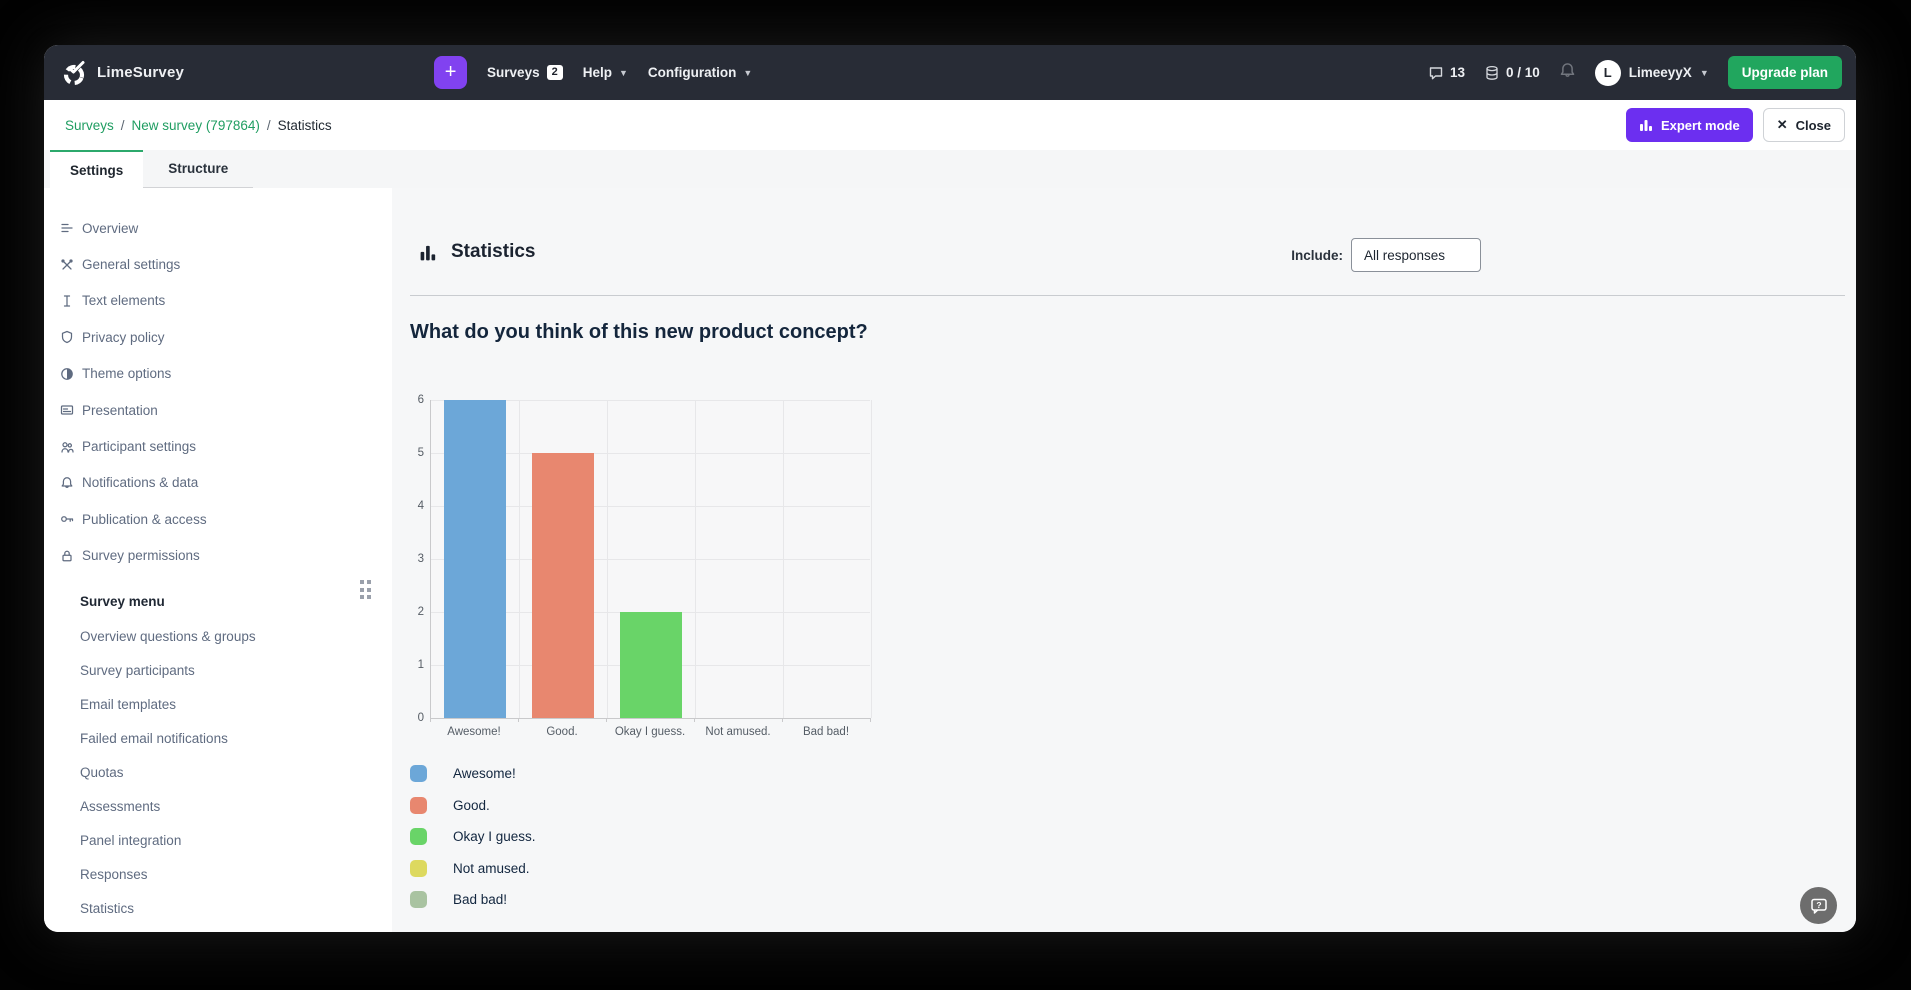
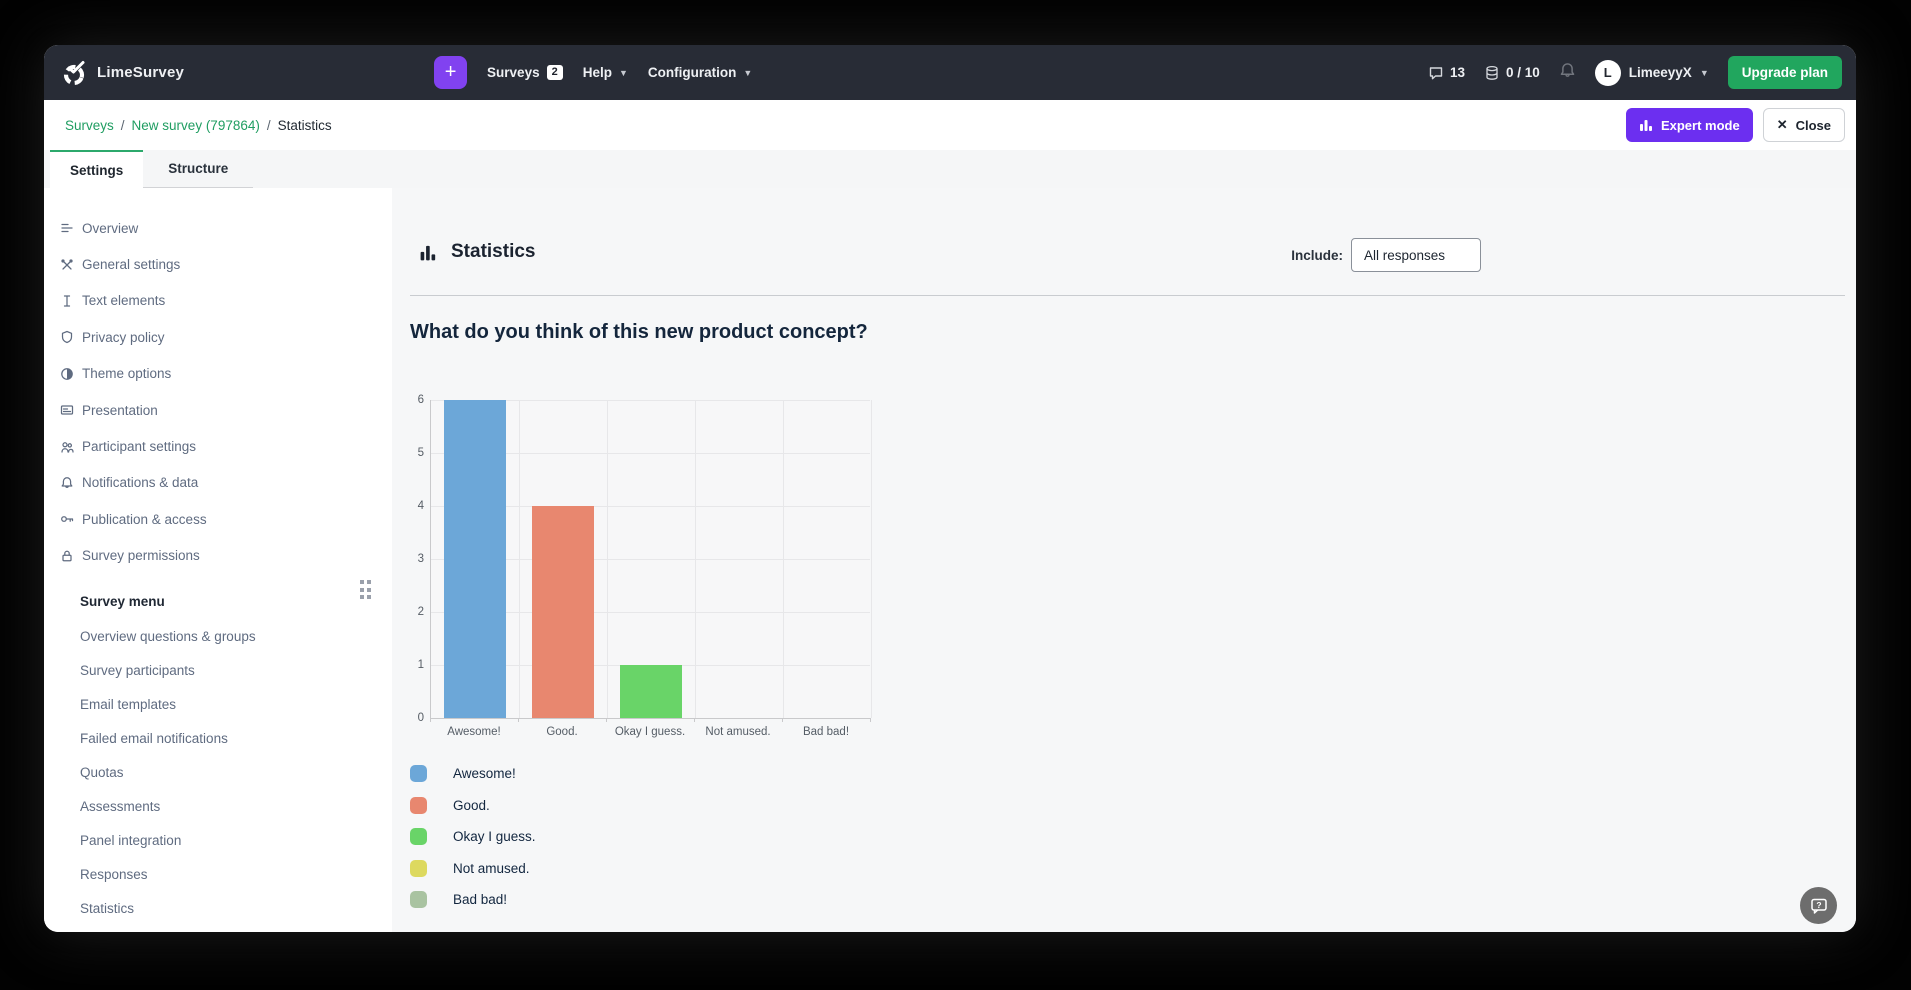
Good.: 5 -> 4
Okay I guess.: 2 -> 1
